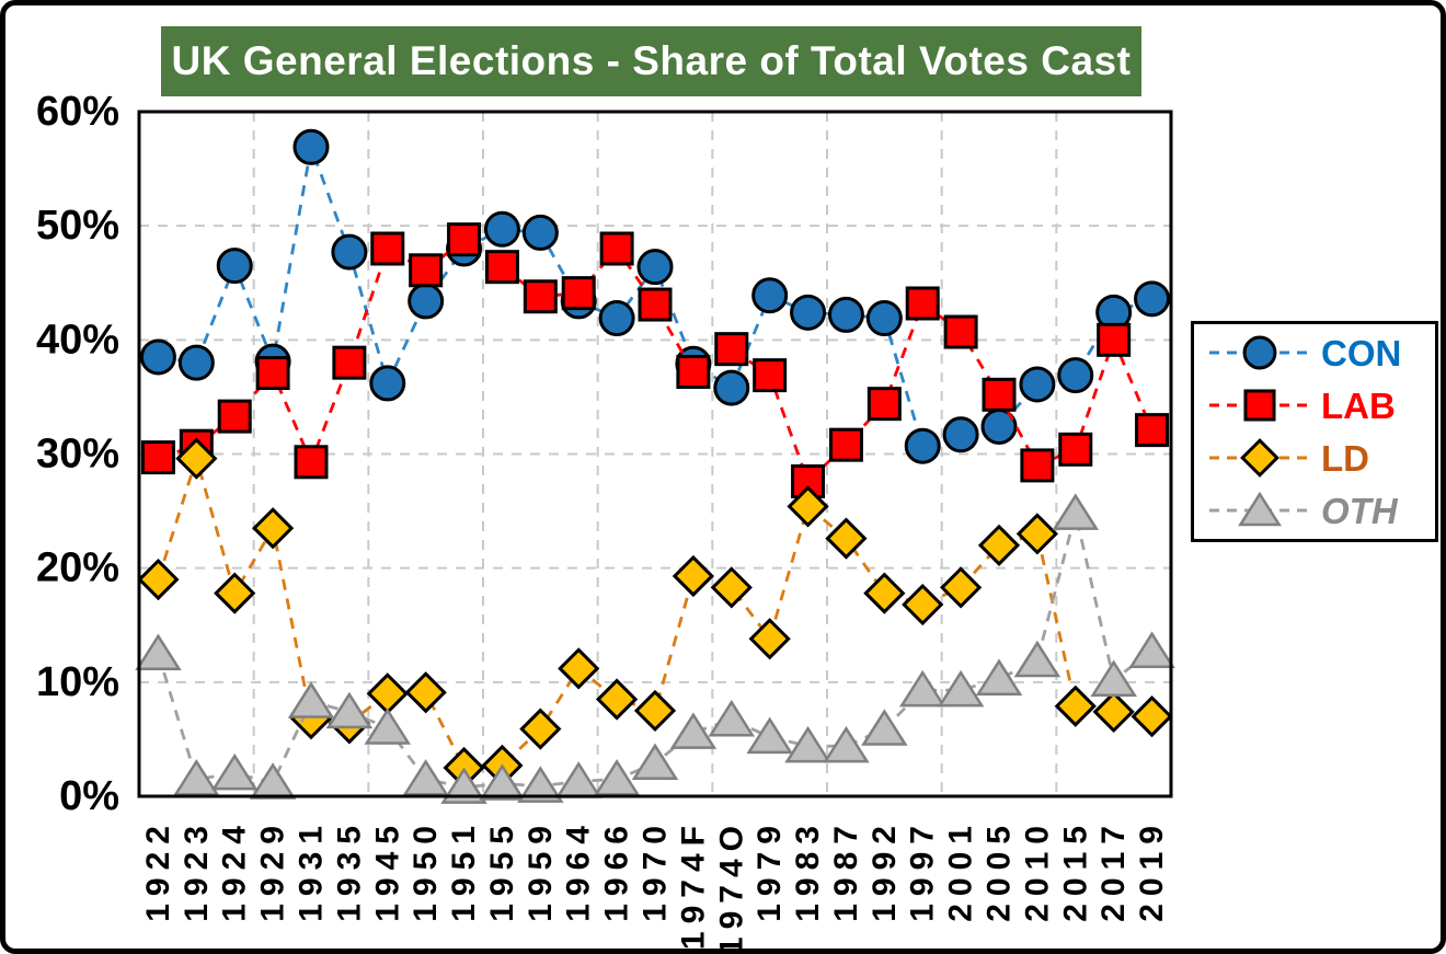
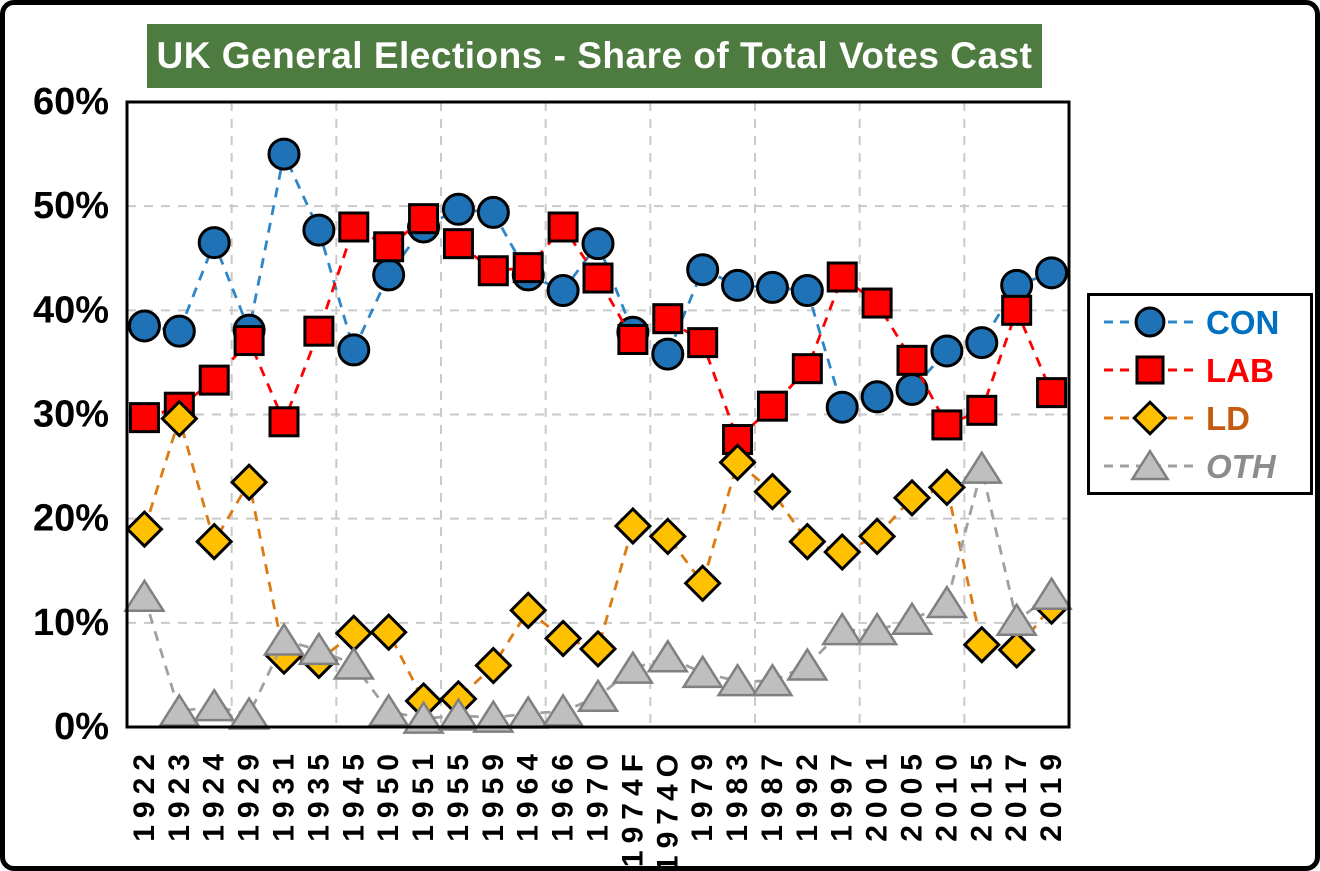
CON/1931: 56.9% -> 55.0%
LD/2019: 7.0% -> 11.6%
